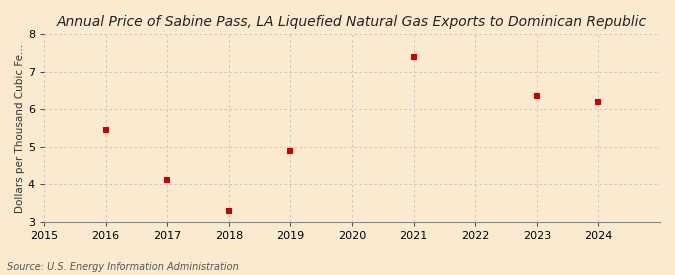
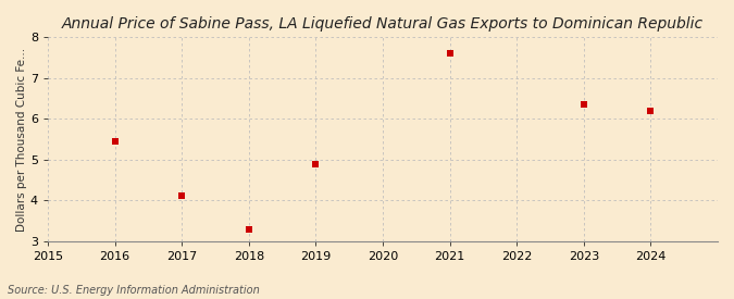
2021: 7.40 -> 7.62
